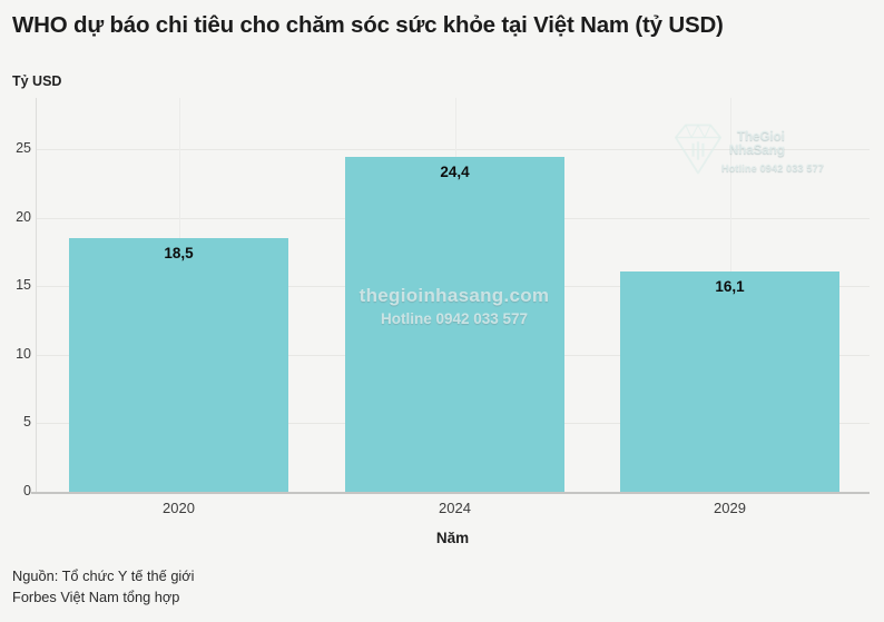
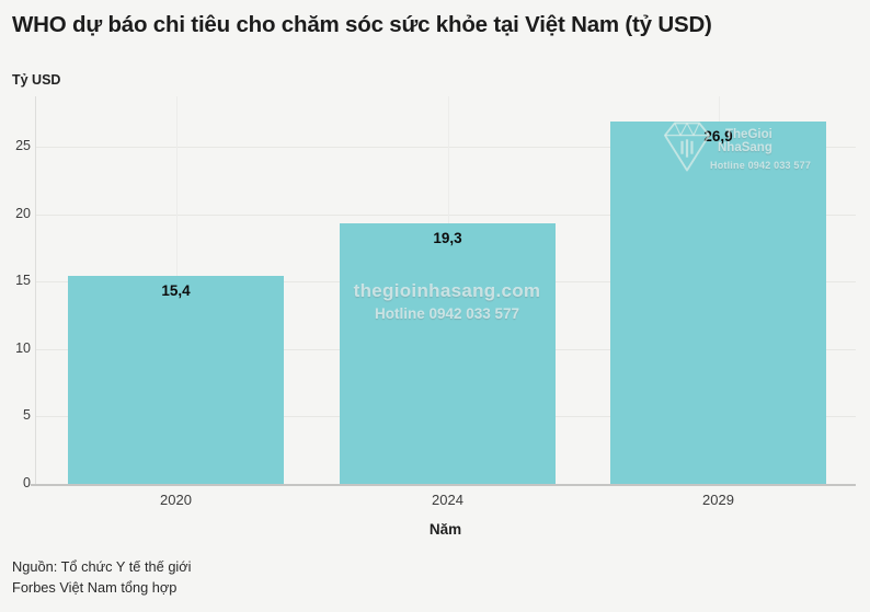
2020: 18,5 -> 15,4
2024: 24,4 -> 19,3
2029: 16,1 -> 26,9
